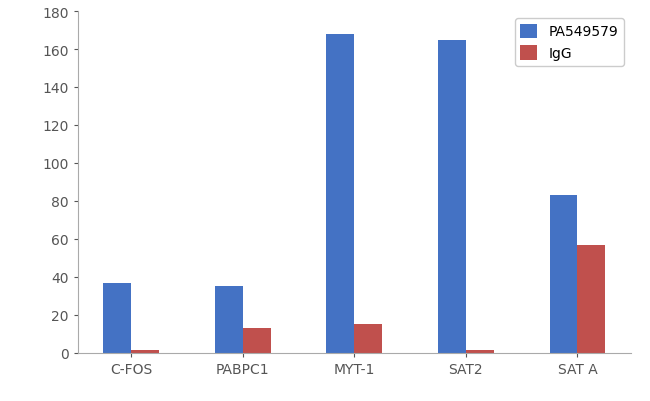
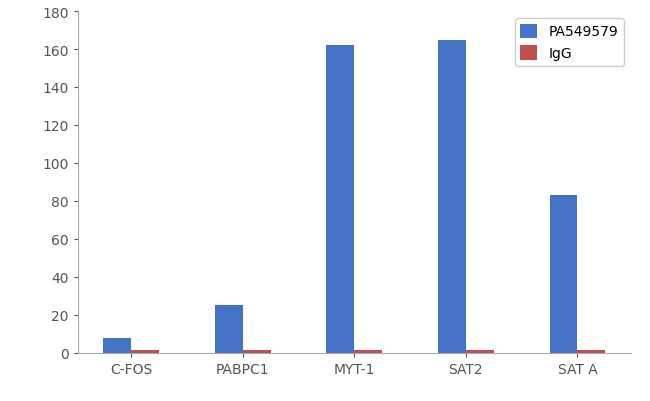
PA549579/C-FOS: 37 -> 8
PA549579/PABPC1: 35 -> 25
IgG/PABPC1: 13 -> 2
PA549579/MYT-1: 168 -> 162
IgG/MYT-1: 15 -> 2
IgG/SAT A: 57 -> 2
